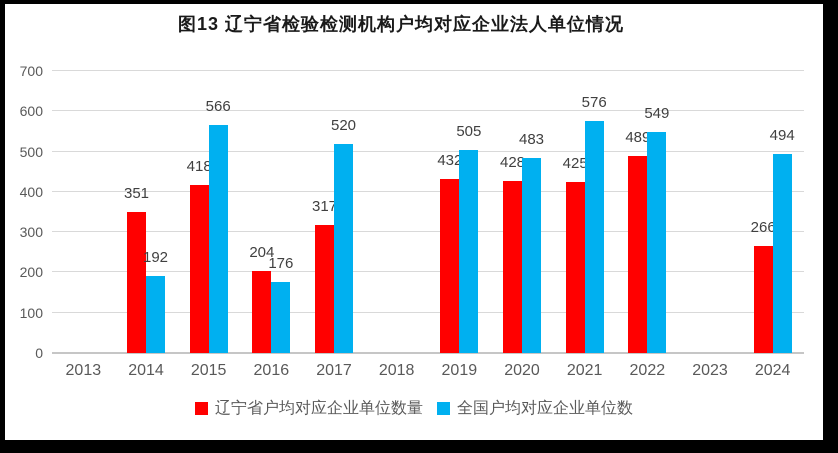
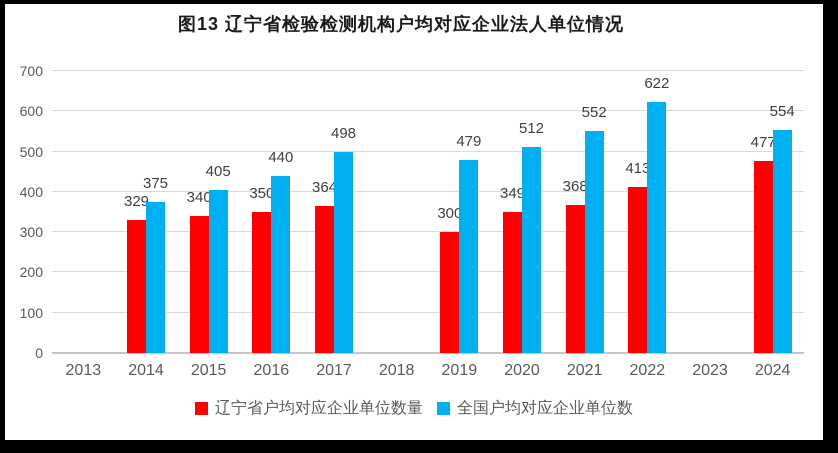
辽宁省户均对应企业单位数量/2014: 351 -> 329
全国户均对应企业单位数/2014: 192 -> 375
辽宁省户均对应企业单位数量/2015: 418 -> 340
全国户均对应企业单位数/2015: 566 -> 405
辽宁省户均对应企业单位数量/2016: 204 -> 350
全国户均对应企业单位数/2016: 176 -> 440
辽宁省户均对应企业单位数量/2017: 317 -> 364
全国户均对应企业单位数/2017: 520 -> 498
辽宁省户均对应企业单位数量/2019: 432 -> 300
全国户均对应企业单位数/2019: 505 -> 479
辽宁省户均对应企业单位数量/2020: 428 -> 349
全国户均对应企业单位数/2020: 483 -> 512
辽宁省户均对应企业单位数量/2021: 425 -> 368
全国户均对应企业单位数/2021: 576 -> 552
辽宁省户均对应企业单位数量/2022: 489 -> 413
全国户均对应企业单位数/2022: 549 -> 622
辽宁省户均对应企业单位数量/2024: 266 -> 477
全国户均对应企业单位数/2024: 494 -> 554
